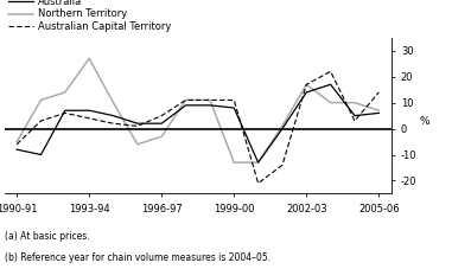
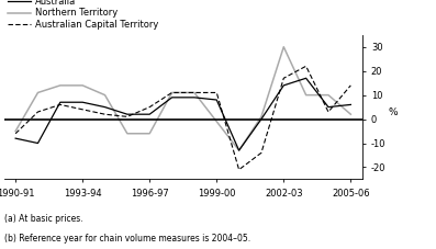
Northern Territory/1993-94: 27 -> 14
Northern Territory/1996-97: -3 -> -6
Northern Territory/1999-00: -13 -> -1
Northern Territory/2002-03: 17 -> 30
Northern Territory/2005-06: 7 -> 2
